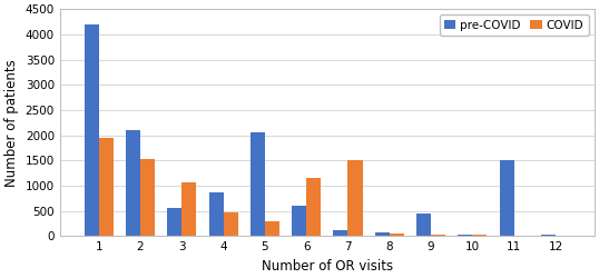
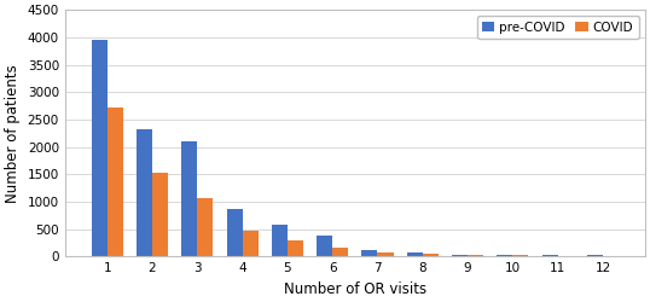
pre-COVID/1: 4200 -> 3950
COVID/1: 1950 -> 2730
pre-COVID/2: 2100 -> 2320
pre-COVID/3: 550 -> 2100
pre-COVID/5: 2050 -> 580
pre-COVID/6: 600 -> 380
COVID/6: 1150 -> 170
COVID/7: 1500 -> 60
pre-COVID/9: 450 -> 40
pre-COVID/11: 1500 -> 40
